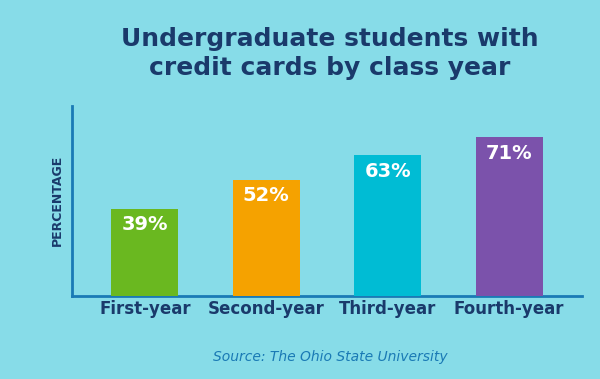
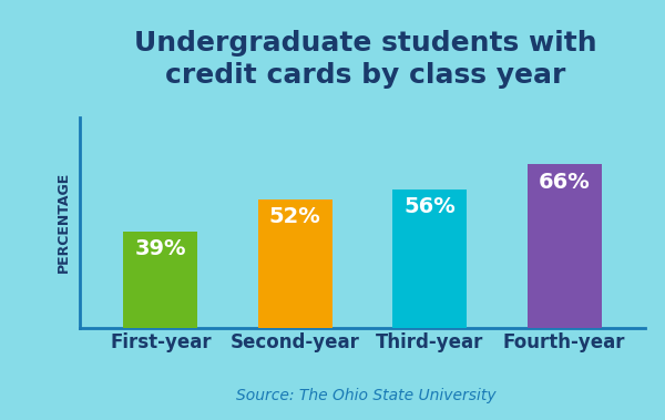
Third-year: 63% -> 56%
Fourth-year: 71% -> 66%
